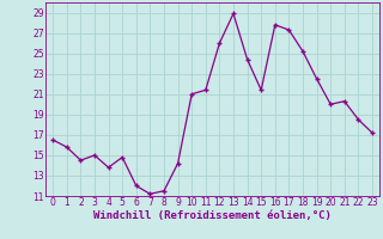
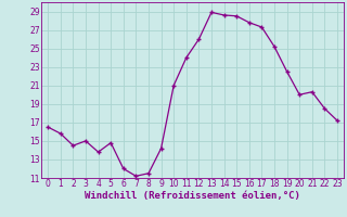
11: 21.4 -> 24.0
14: 24.4 -> 28.6
15: 21.4 -> 28.5
